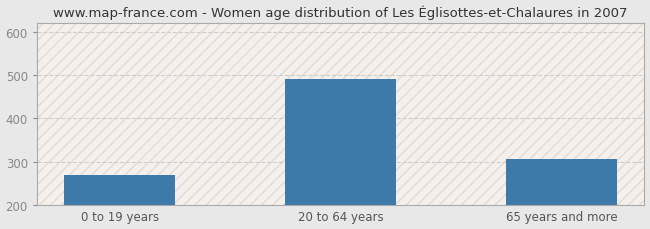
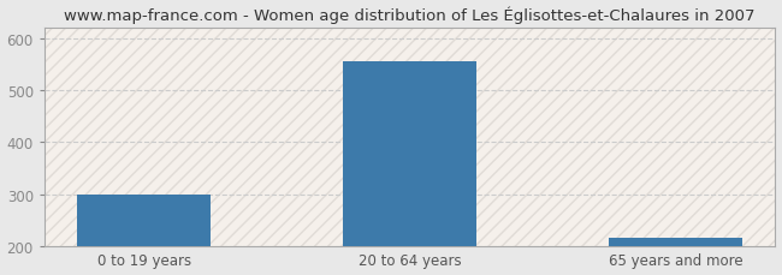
0 to 19 years: 270 -> 300
20 to 64 years: 490 -> 555
65 years and more: 305 -> 215
